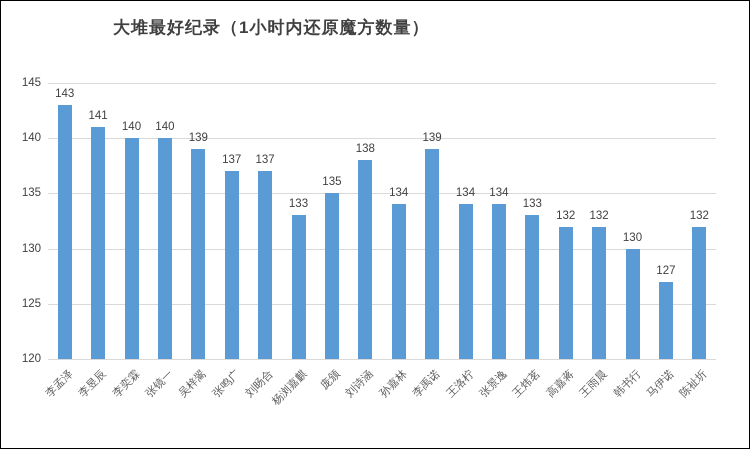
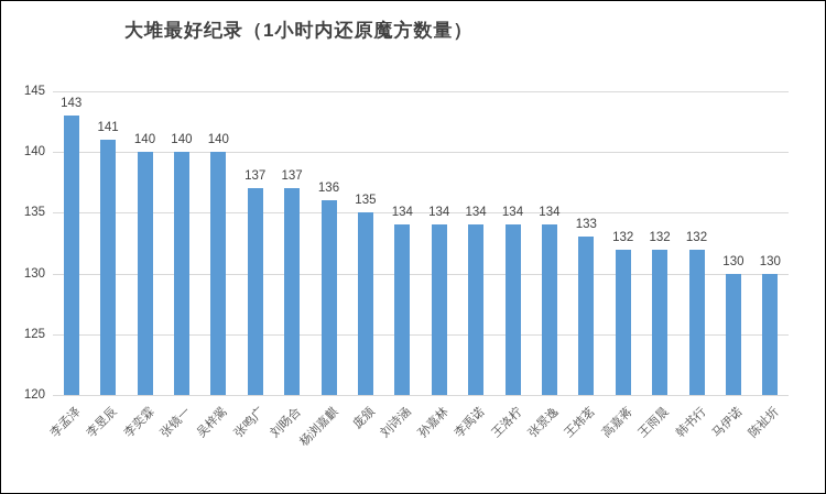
吴梓翯: 139 -> 140
杨浏嘉麒: 133 -> 136
刘诗涵: 138 -> 134
李禹诺: 139 -> 134
韩书行: 130 -> 132
马伊诺: 127 -> 130
陈祉圻: 132 -> 130
